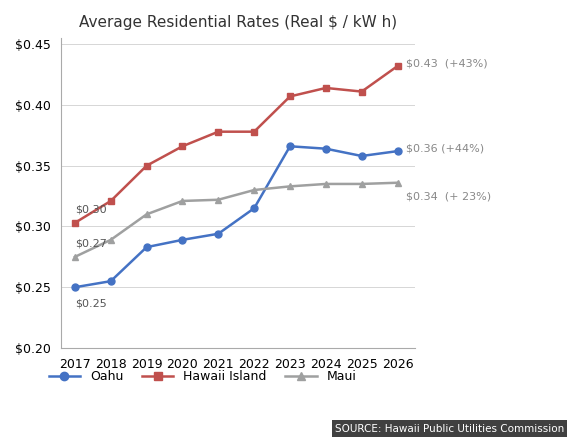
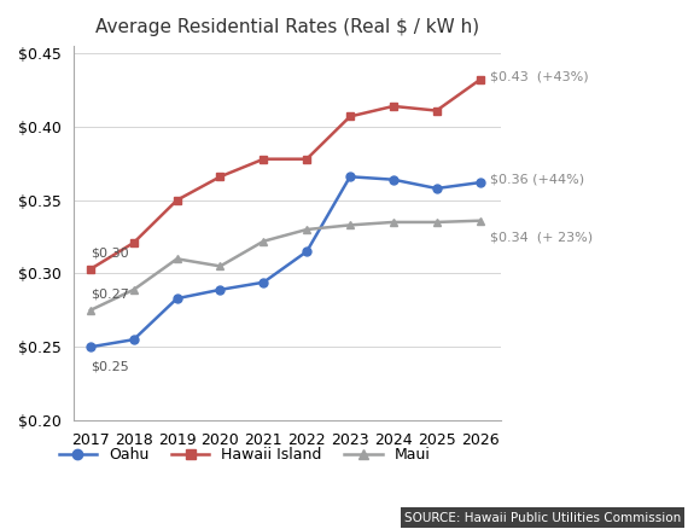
Maui/2020: $0.321 -> $0.305
